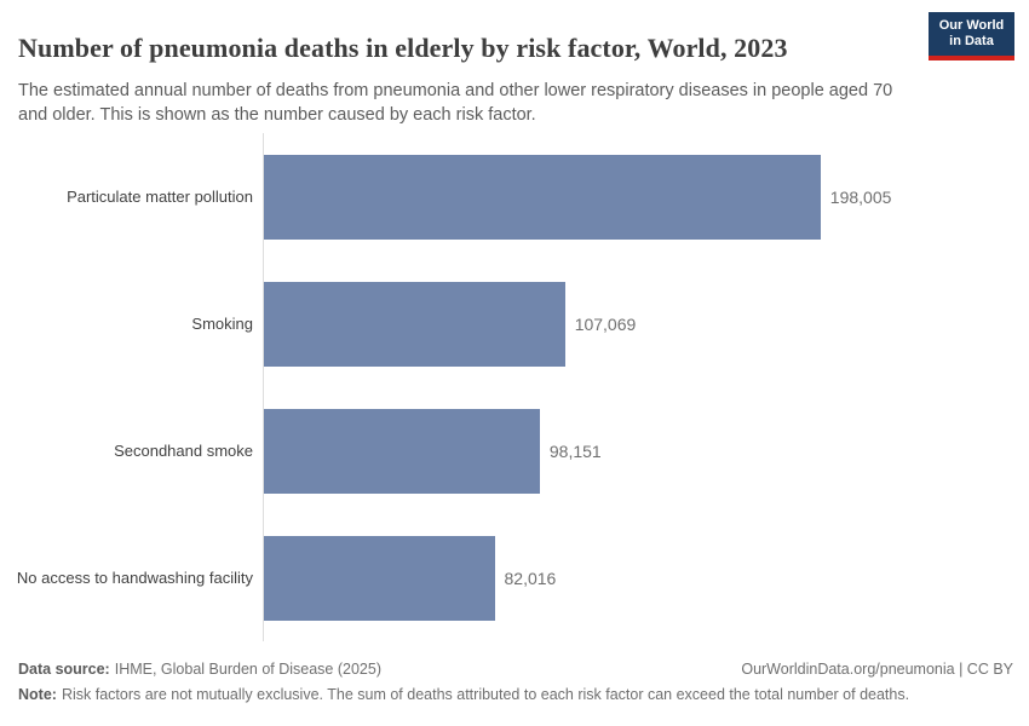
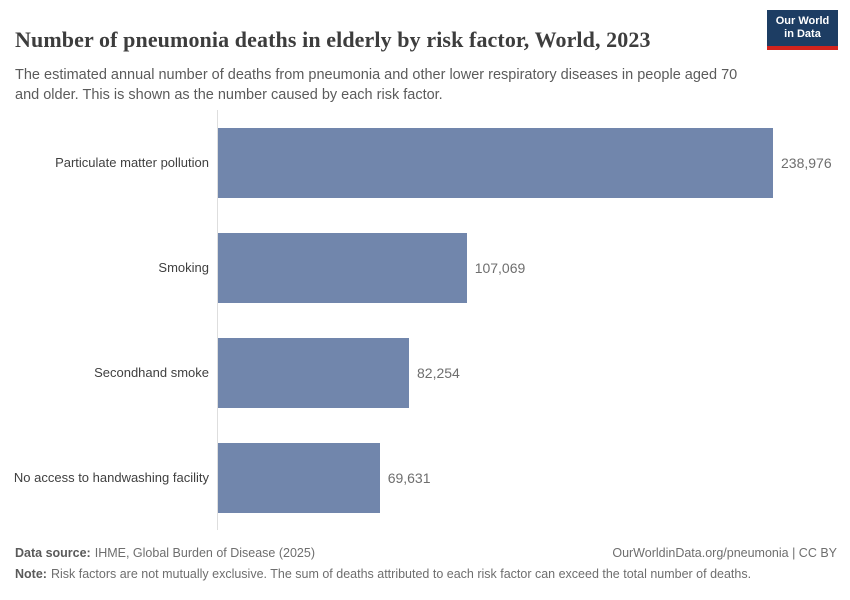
Particulate matter pollution: 198,005 -> 238,976
Secondhand smoke: 98,151 -> 82,254
No access to handwashing facility: 82,016 -> 69,631
